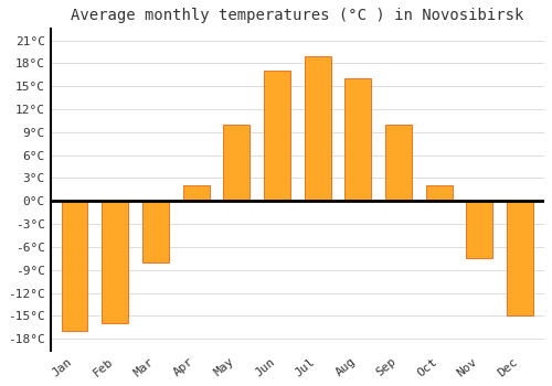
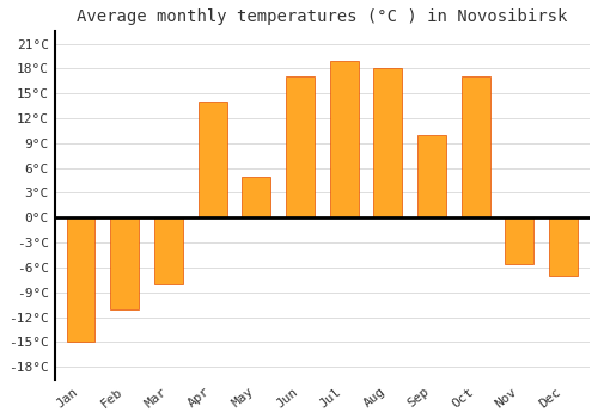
Jan: -17.0°C -> -15.0°C
Feb: -16.0°C -> -11.0°C
Apr: 2.0°C -> 14.0°C
May: 10.0°C -> 5.0°C
Aug: 16.0°C -> 18.0°C
Oct: 2.0°C -> 17.0°C
Nov: -7.5°C -> -5.6°C
Dec: -15.0°C -> -7.0°C
